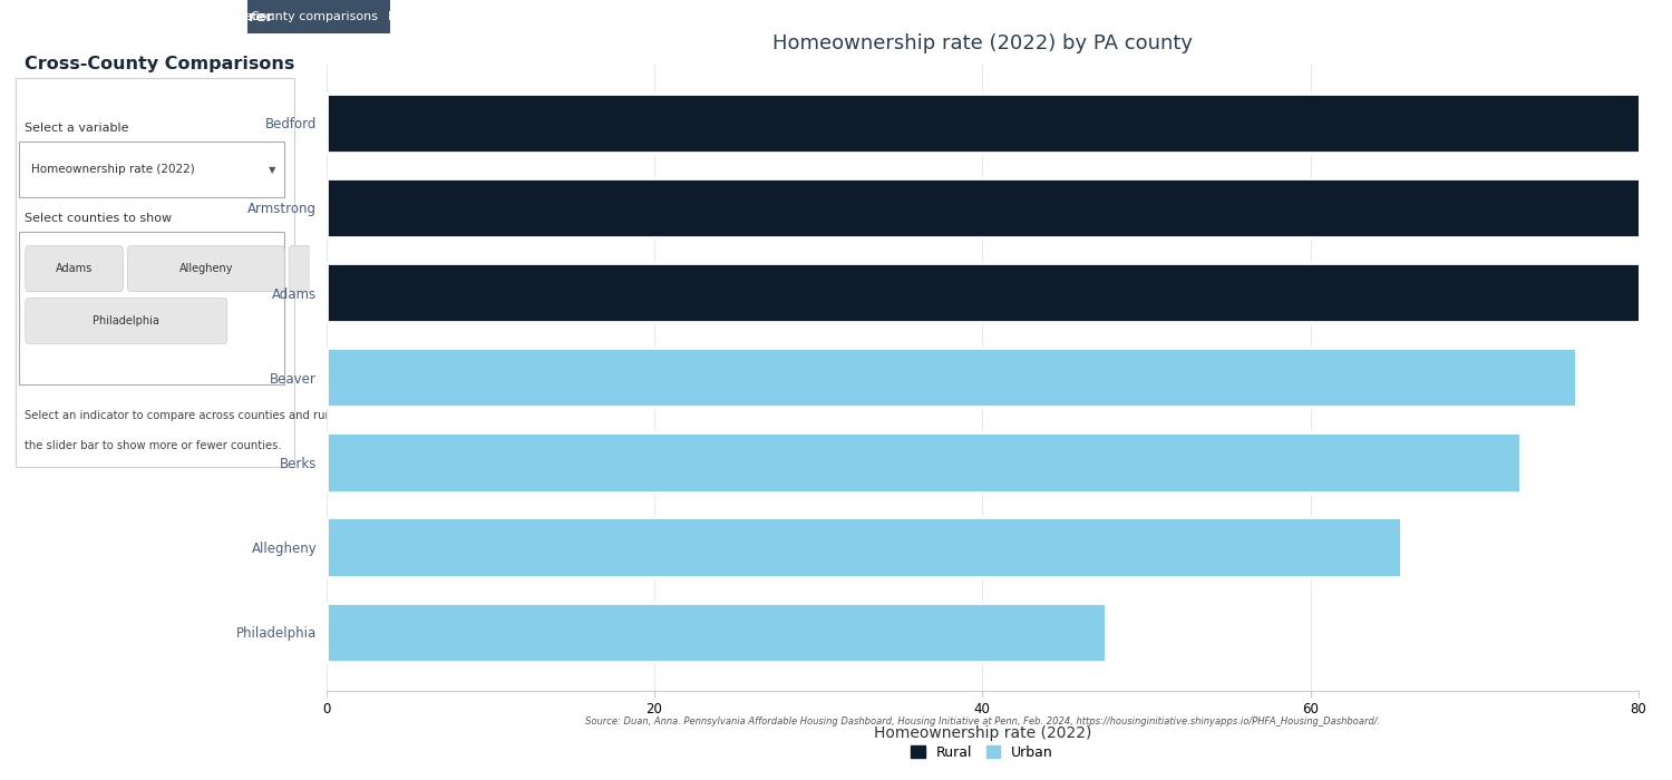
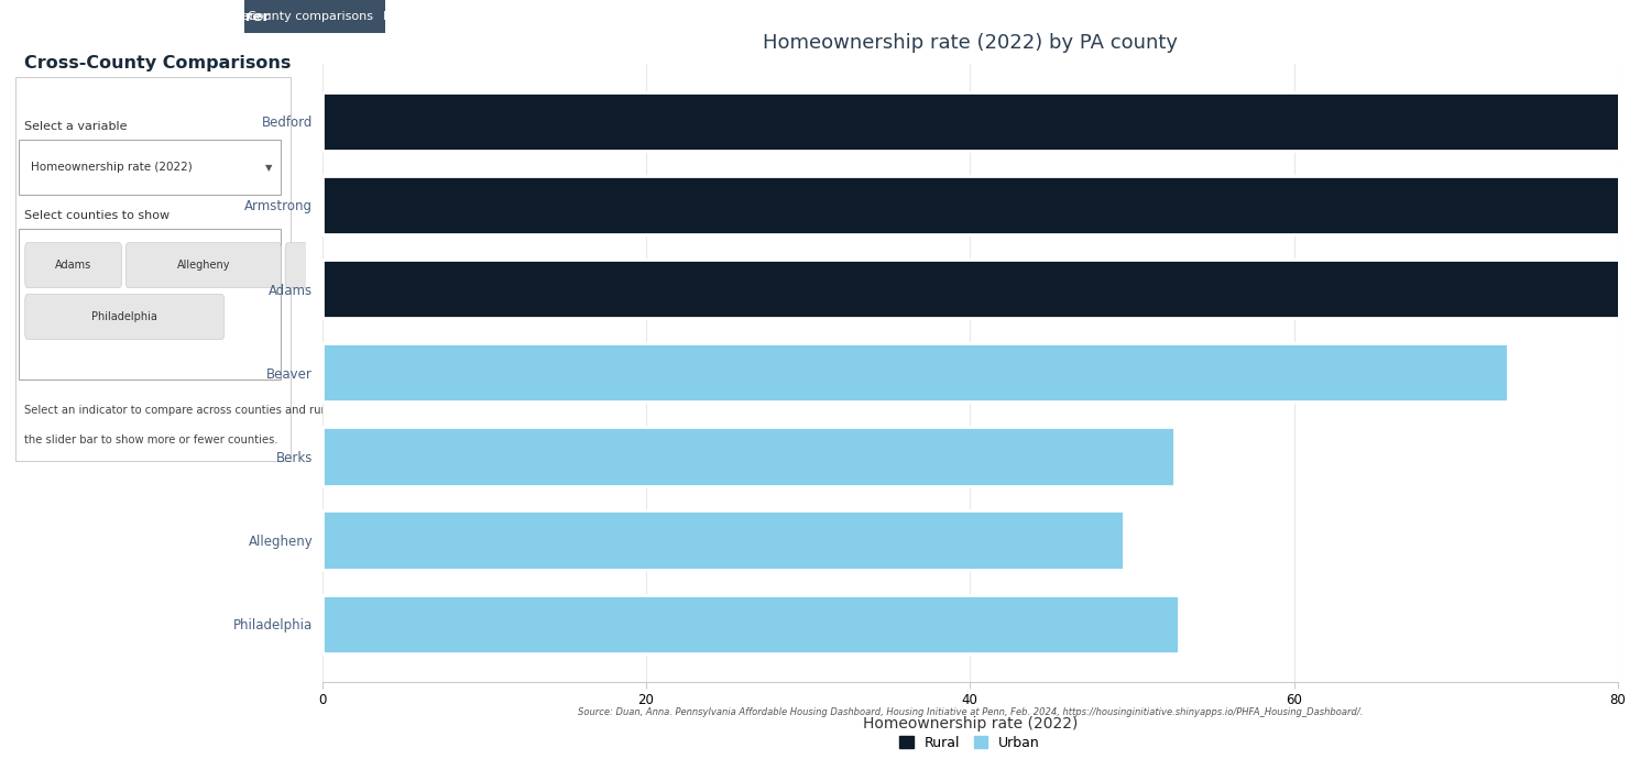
Beaver: 76.2 -> 73.2
Berks: 72.8 -> 52.6
Allegheny: 65.5 -> 49.5
Philadelphia: 47.5 -> 52.9
